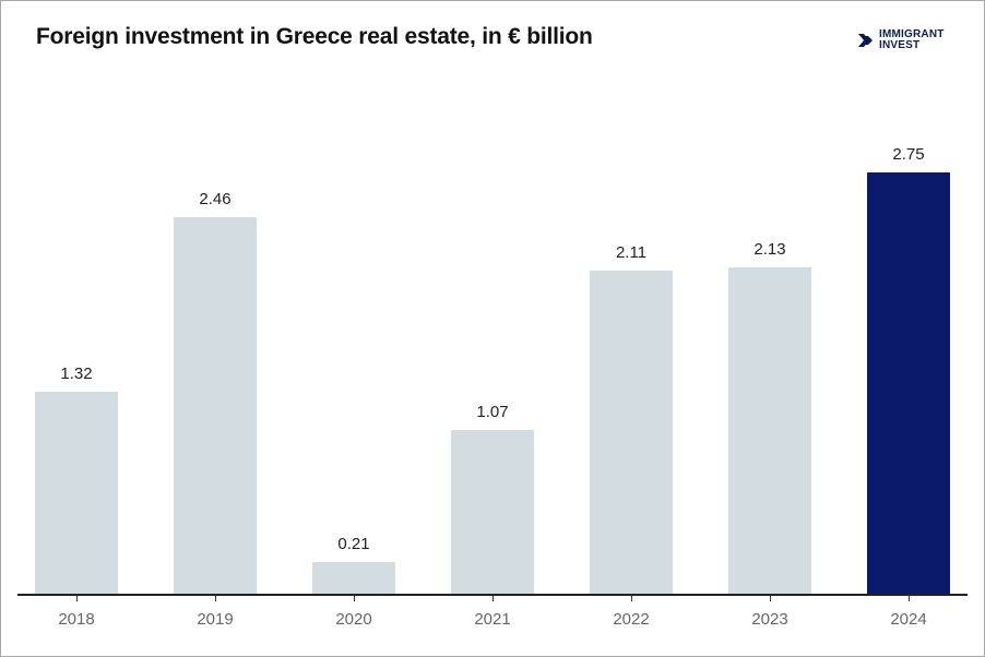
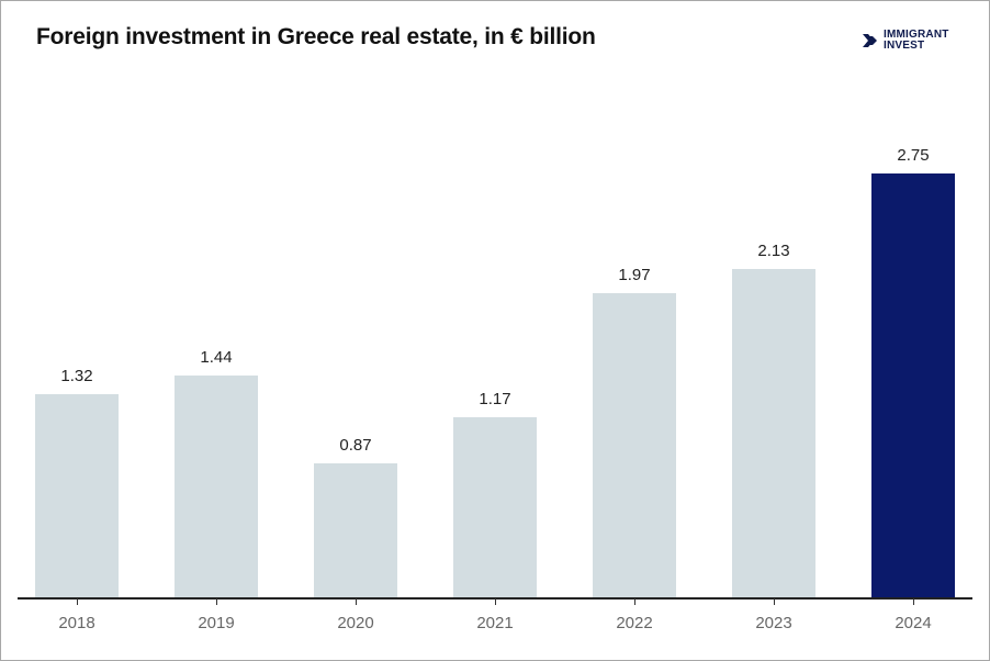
2019: 2.46 -> 1.44
2020: 0.21 -> 0.87
2021: 1.07 -> 1.17
2022: 2.11 -> 1.97
